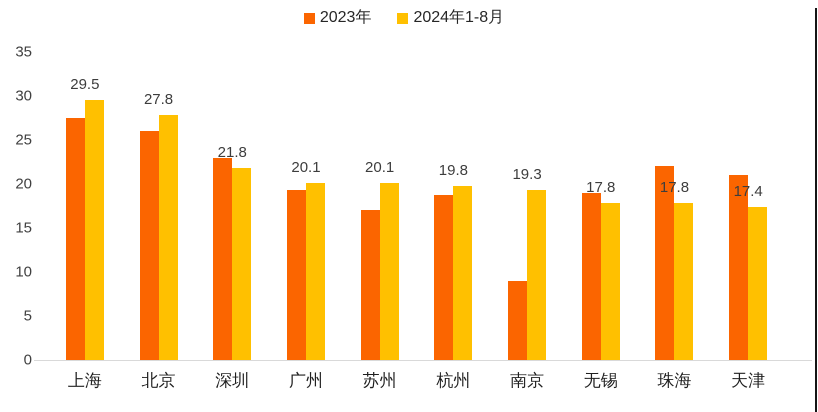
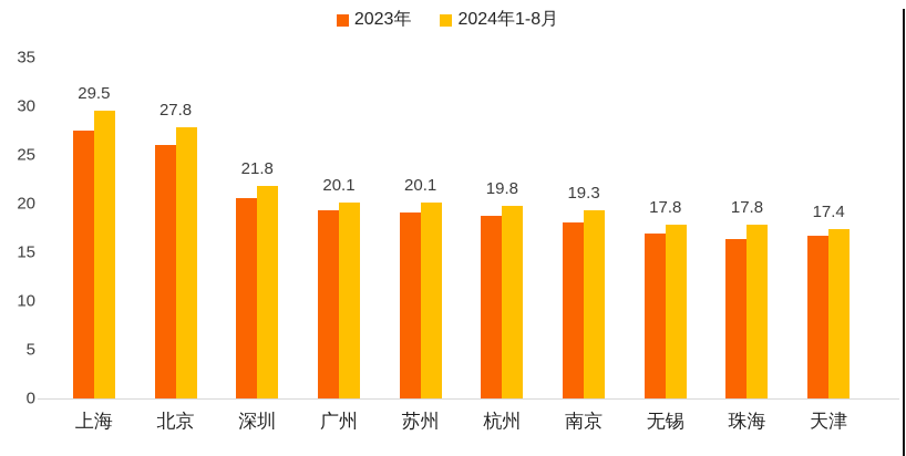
2023年/深圳: 23 -> 21
2023年/苏州: 17 -> 19
2023年/南京: 9 -> 18
2023年/无锡: 19 -> 17
2023年/珠海: 22 -> 16
2023年/天津: 21 -> 17
